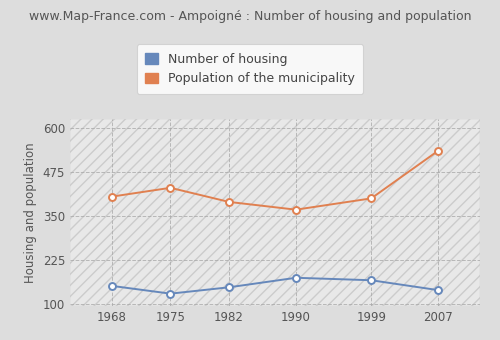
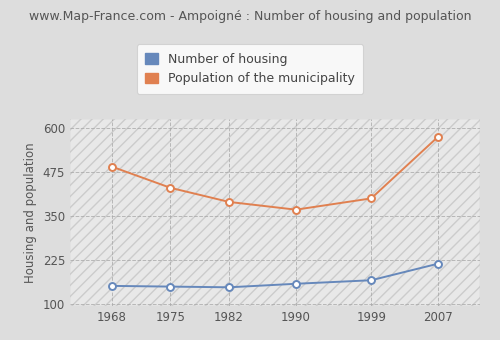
Population of the municipality/1968: 405 -> 490
Number of housing/1975: 130 -> 150
Number of housing/1990: 175 -> 158
Number of housing/2007: 140 -> 215
Population of the municipality/2007: 535 -> 575
